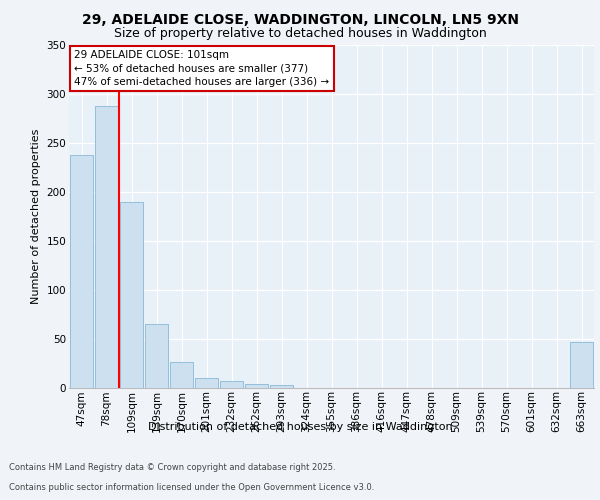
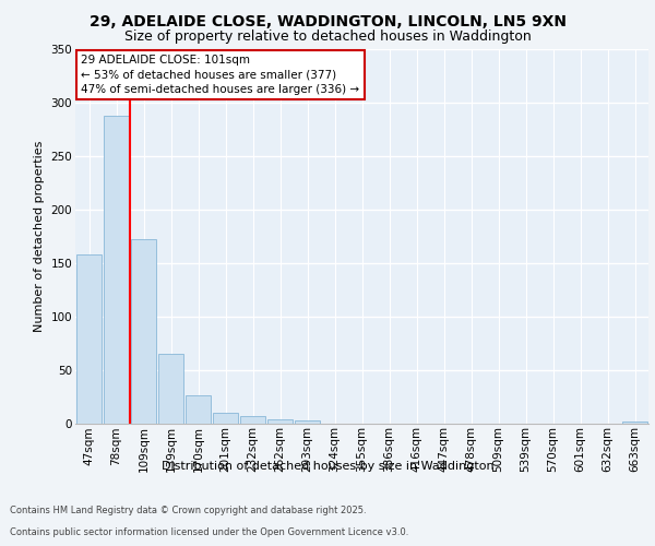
47sqm: 238 -> 158
109sqm: 190 -> 172
663sqm: 46 -> 2
